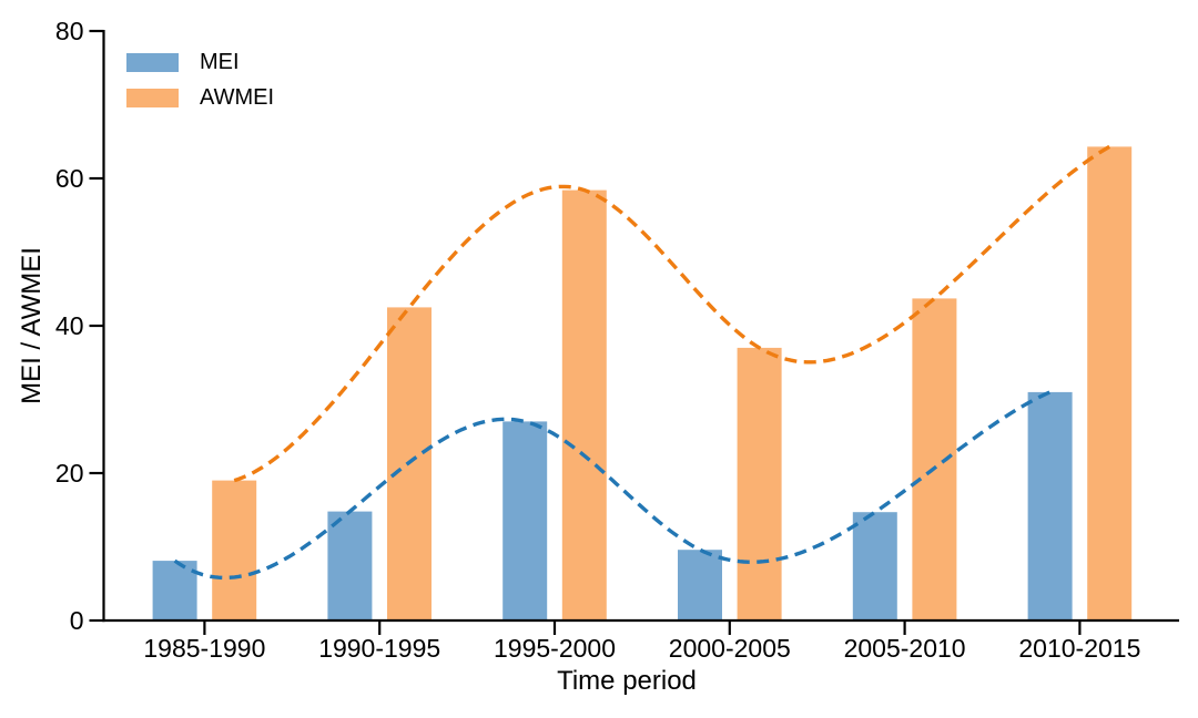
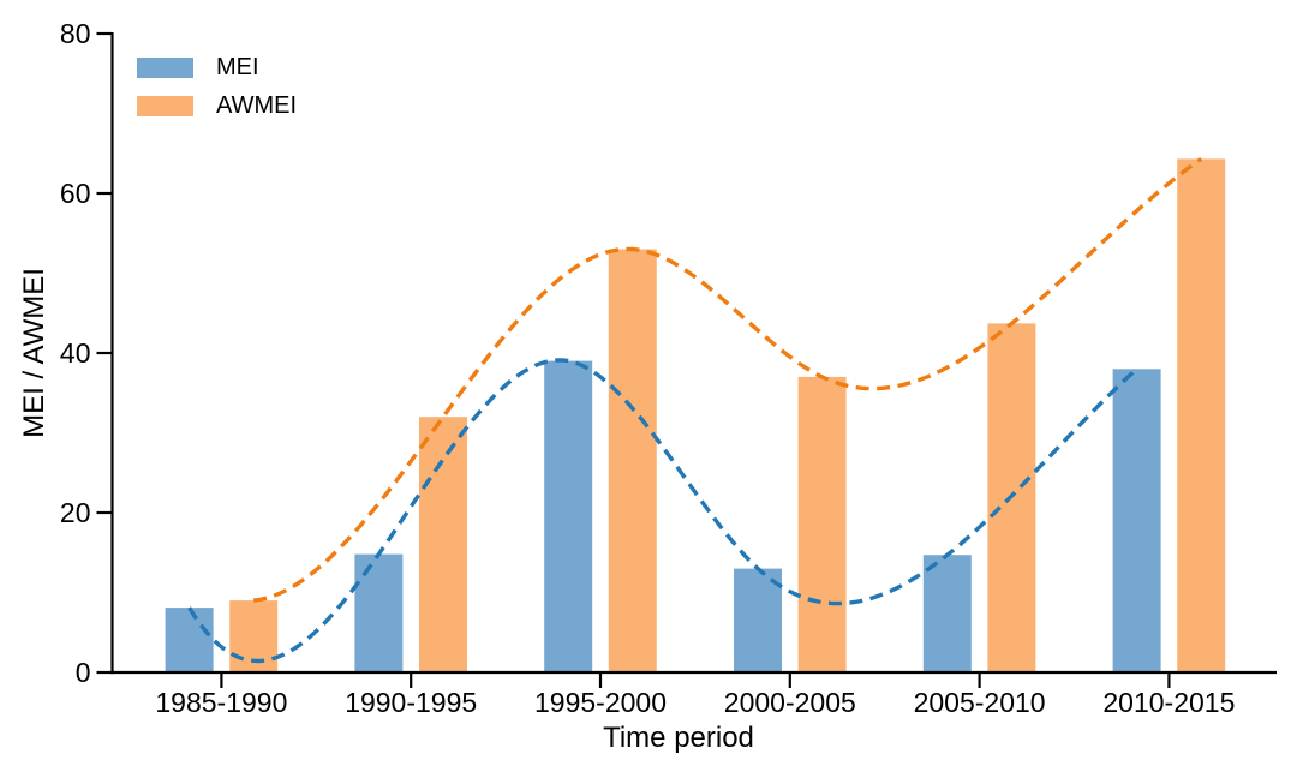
AWMEI/1985-1990: 19 -> 9
AWMEI/1990-1995: 42 -> 32
MEI/1995-2000: 27 -> 39
AWMEI/1995-2000: 58 -> 53
MEI/2000-2005: 10 -> 13
MEI/2010-2015: 31 -> 38
